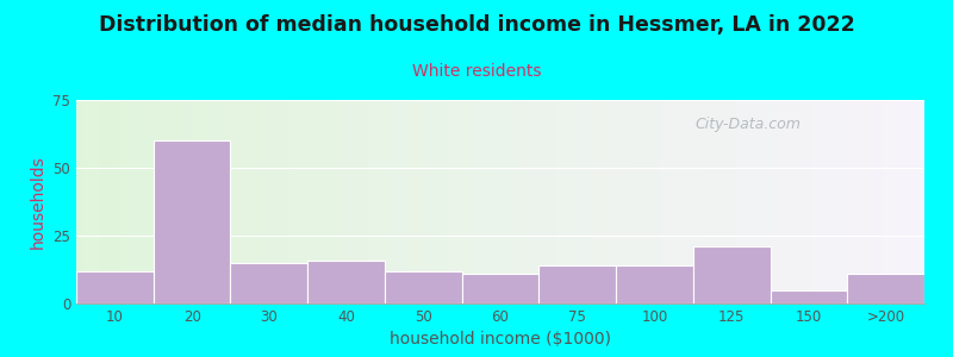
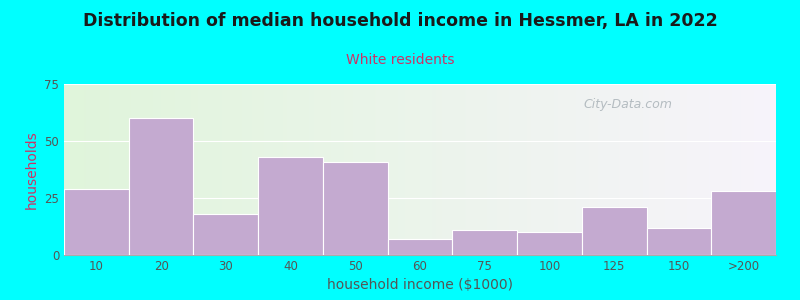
10: 12 -> 29
30: 15 -> 18
40: 16 -> 43
50: 12 -> 41
60: 11 -> 7
75: 14 -> 11
100: 14 -> 10
150: 5 -> 12
>200: 11 -> 28
